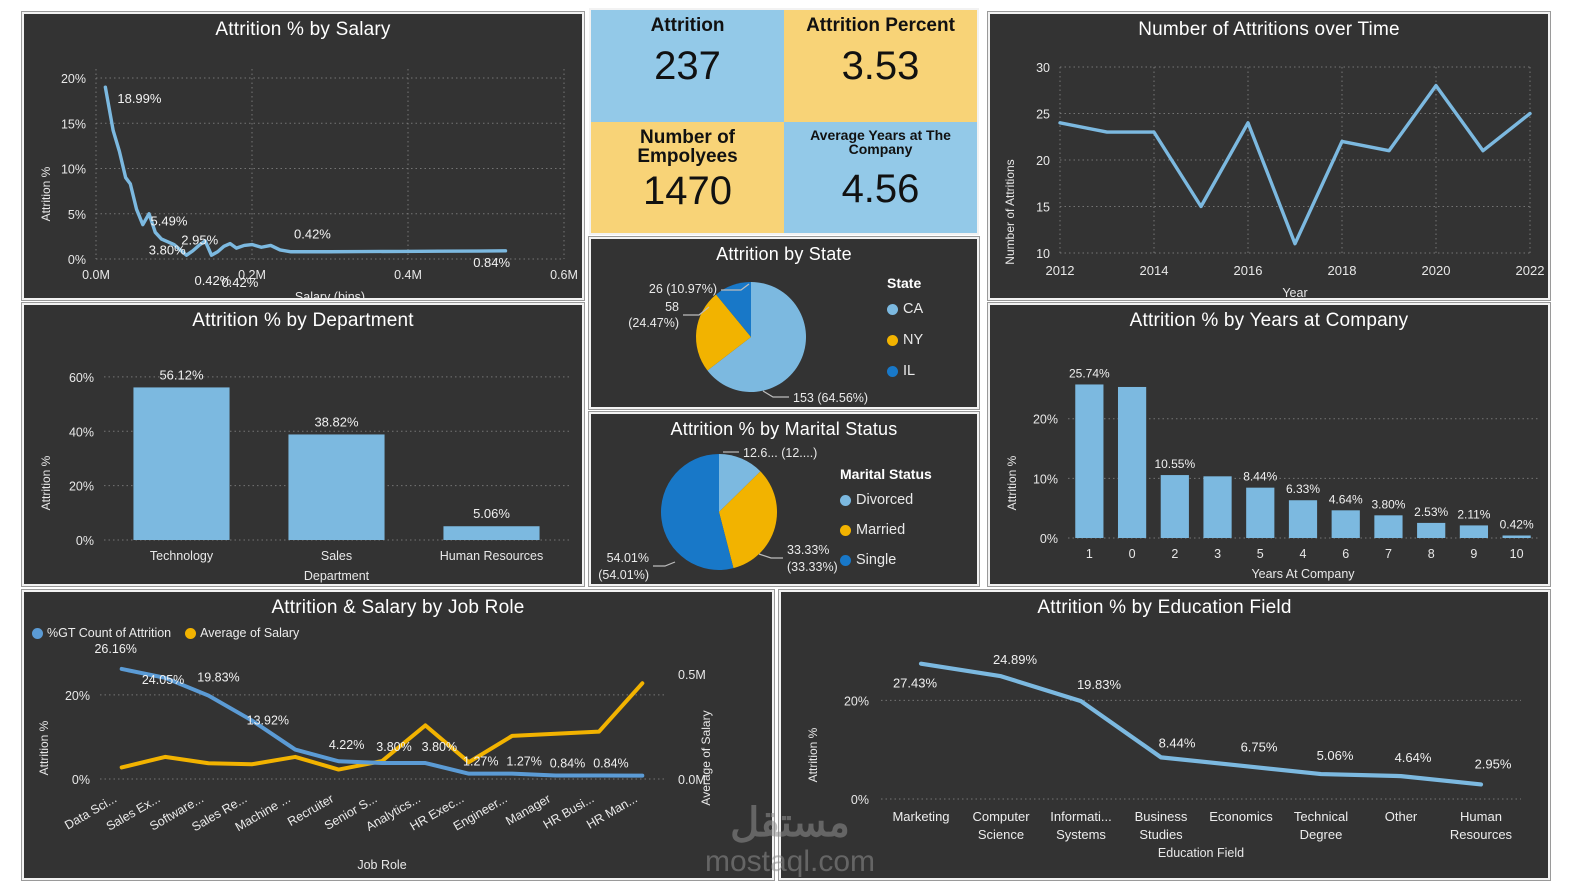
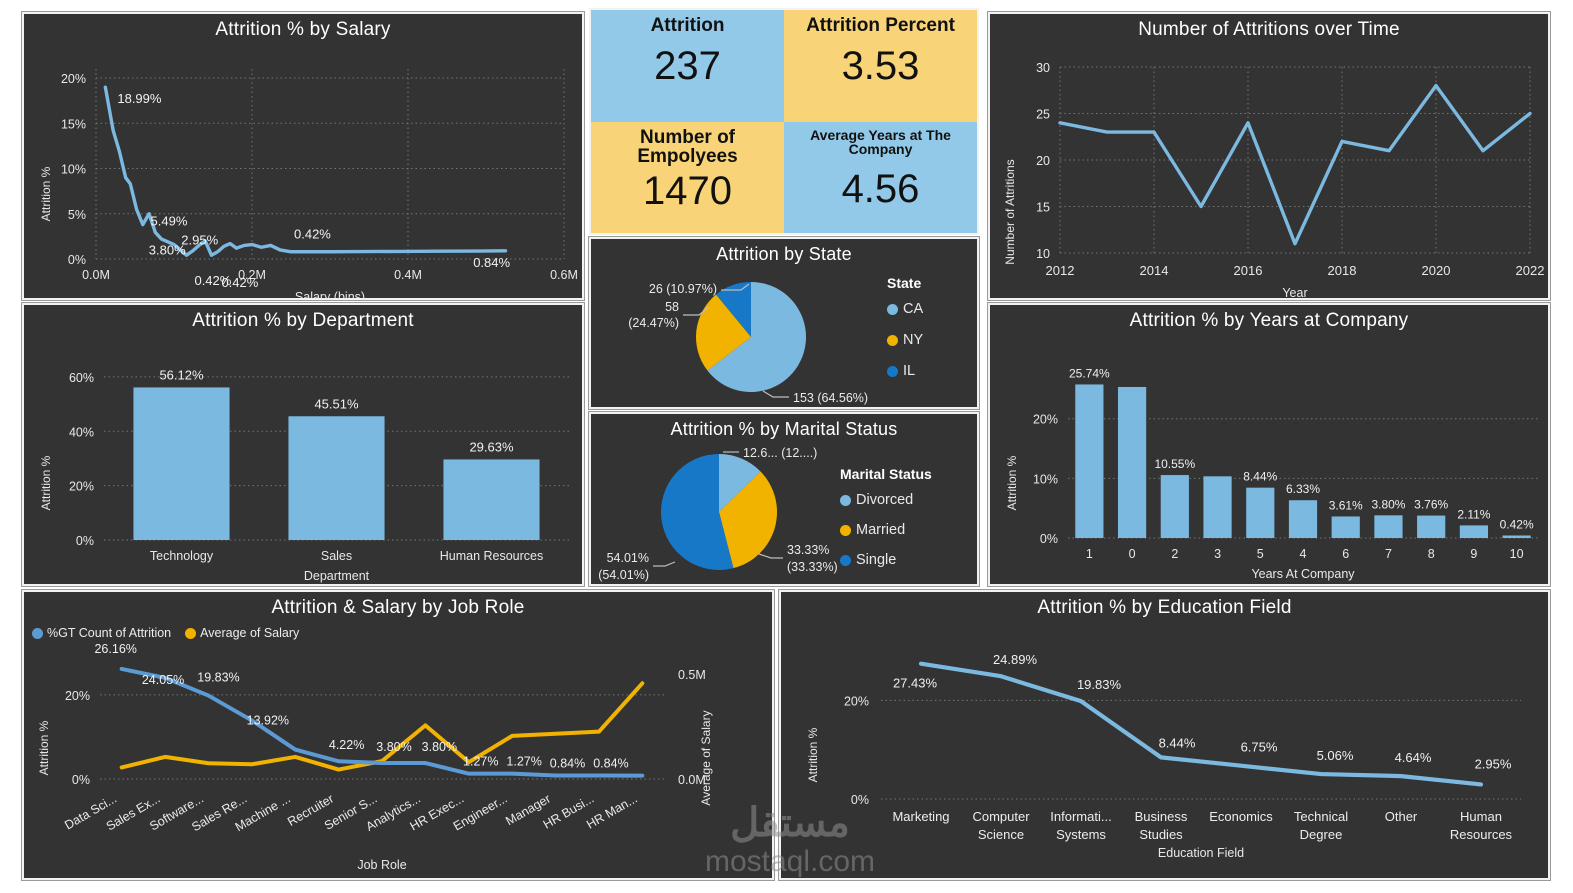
Attrition % by Department/Sales: 38.82% -> 45.51%
Attrition % by Department/Human Resources: 5.06% -> 29.63%
Attrition % by Years at Company/6: 4.64% -> 3.61%
Attrition % by Years at Company/8: 2.53% -> 3.76%
